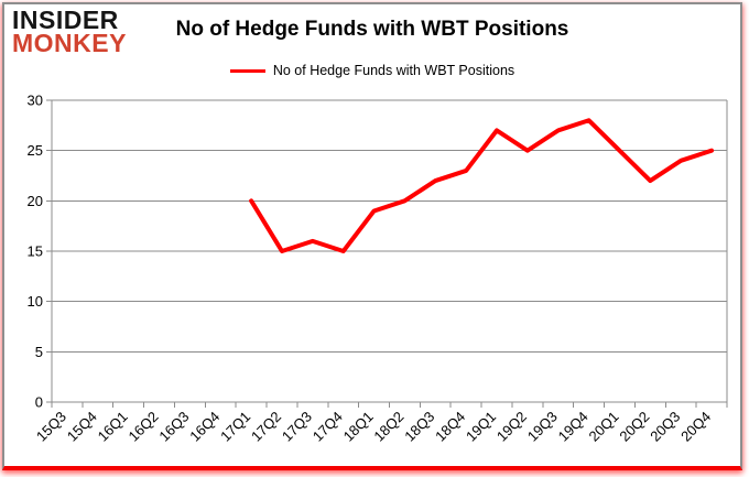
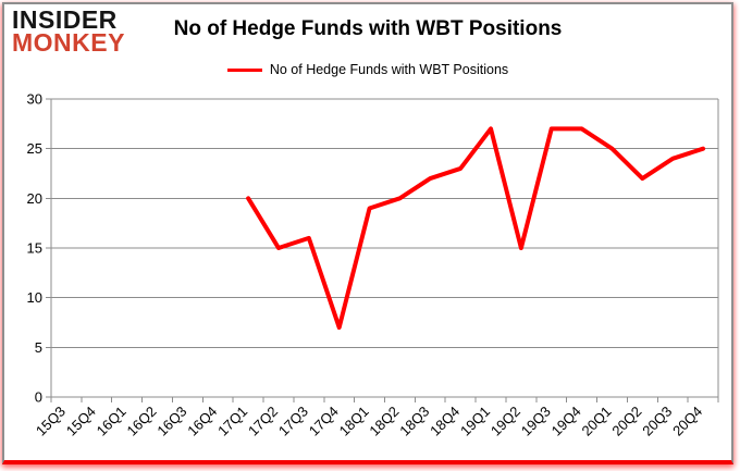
17Q4: 15 -> 7
19Q2: 25 -> 15
19Q4: 28 -> 27
